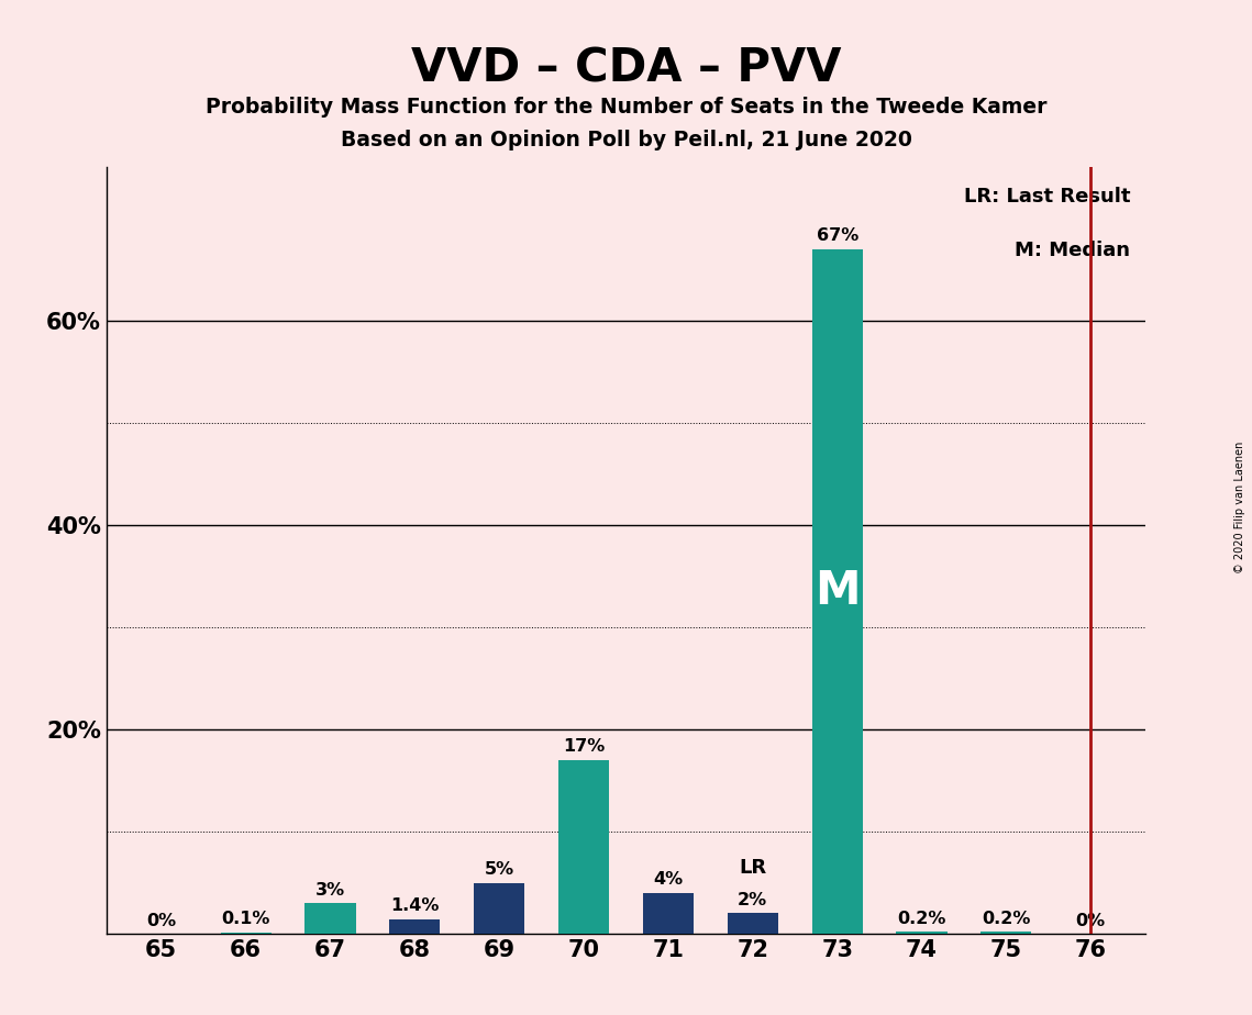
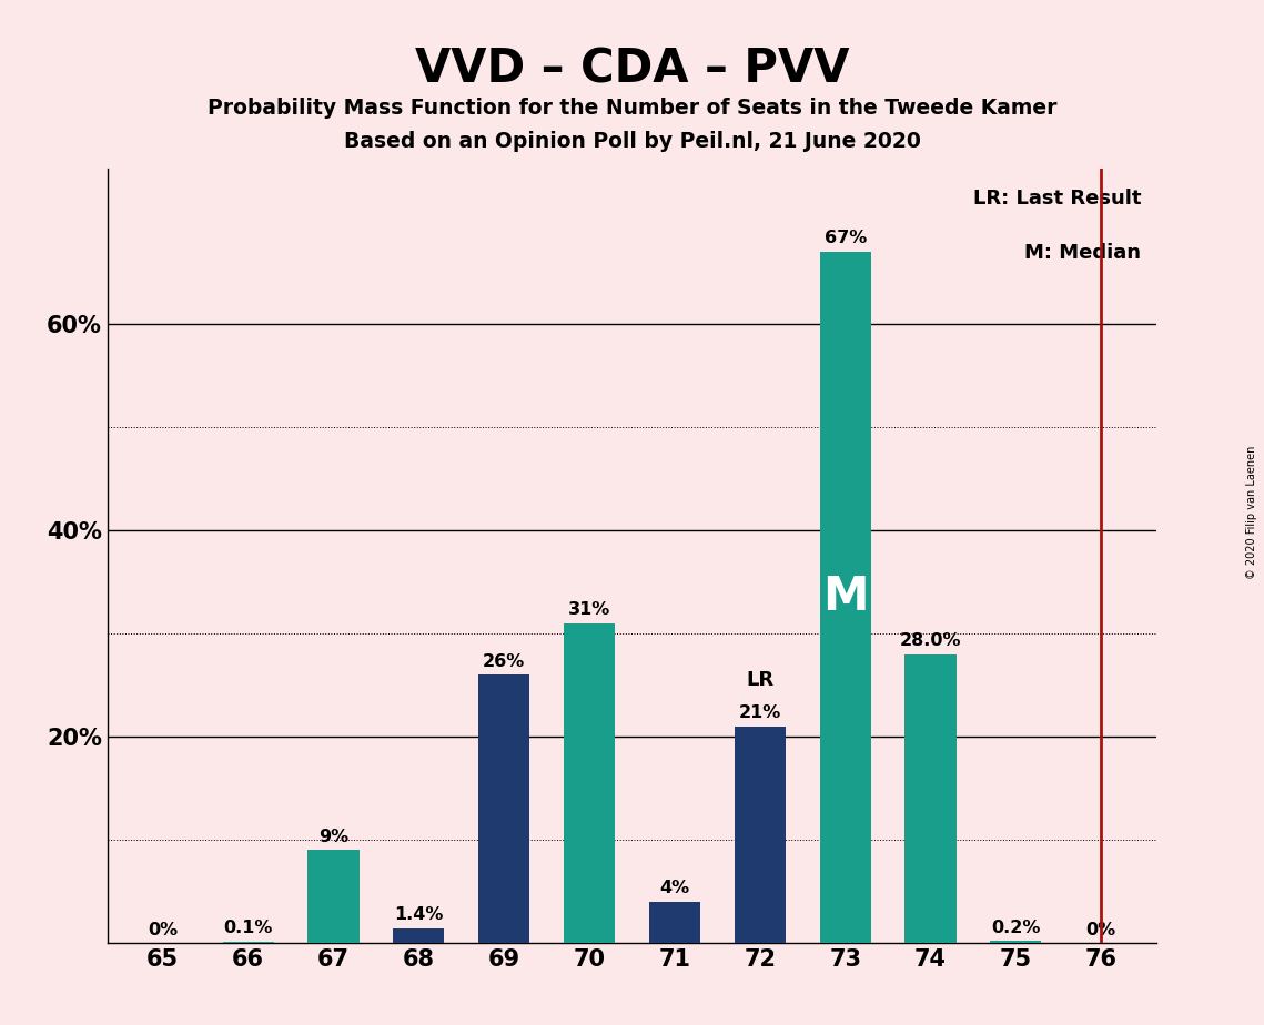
67: 3% -> 9%
69: 5% -> 26%
70: 17% -> 31%
72: 2% -> 21%
74: 0.2% -> 28.0%
